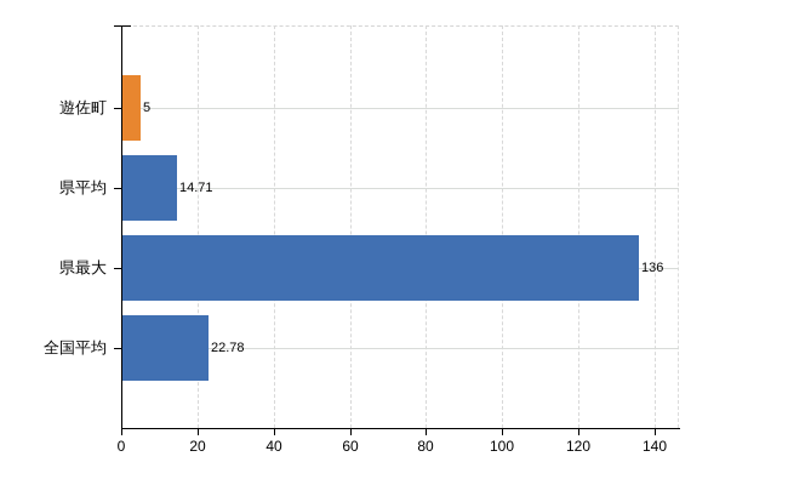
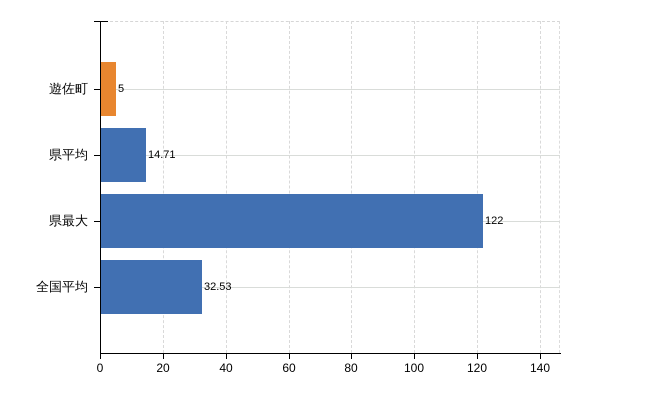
県最大: 136 -> 122
全国平均: 22.78 -> 32.53
